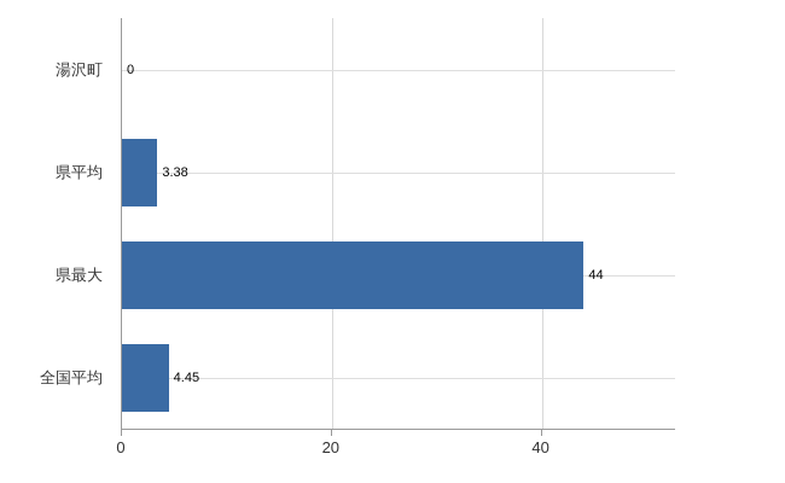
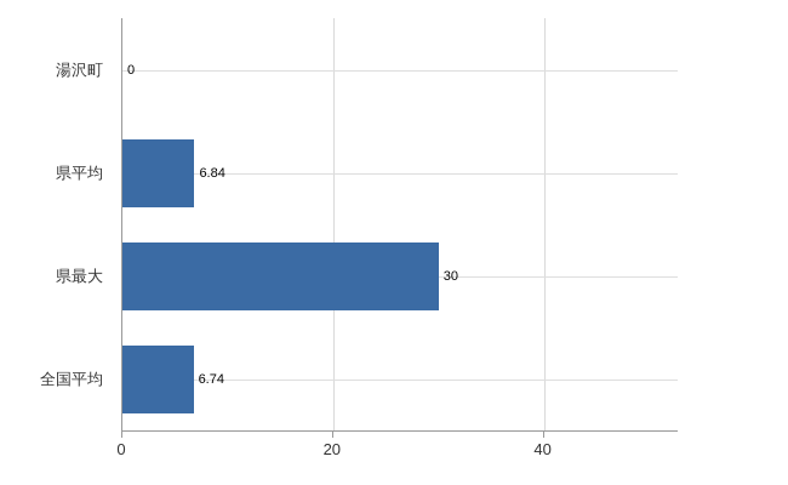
県平均: 3.38 -> 6.84
県最大: 44 -> 30
全国平均: 4.45 -> 6.74
